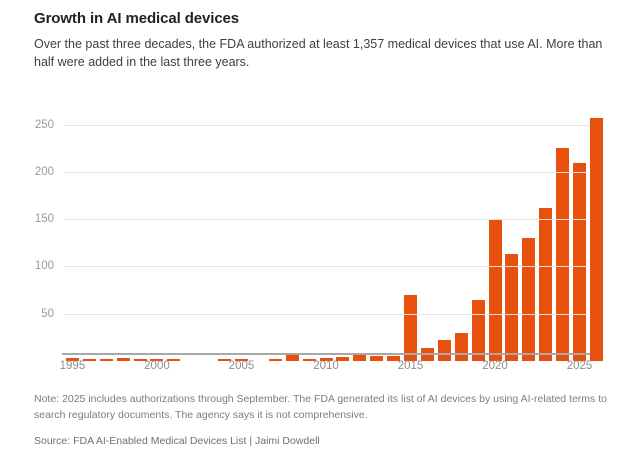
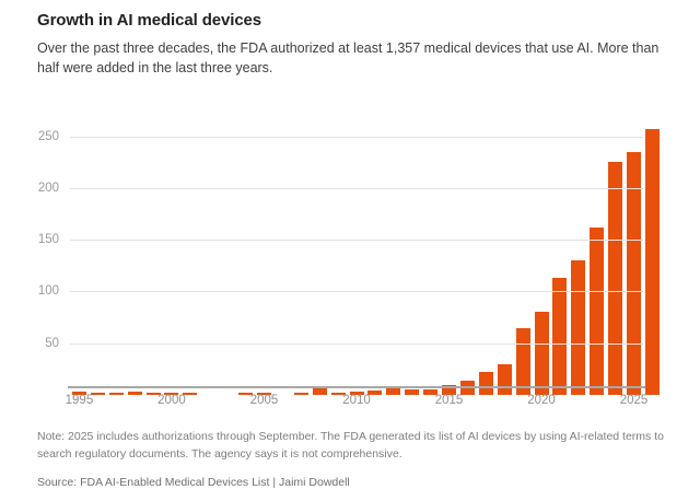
2015: 70 -> 10
2020: 150 -> 80
2025: 210 -> 240
